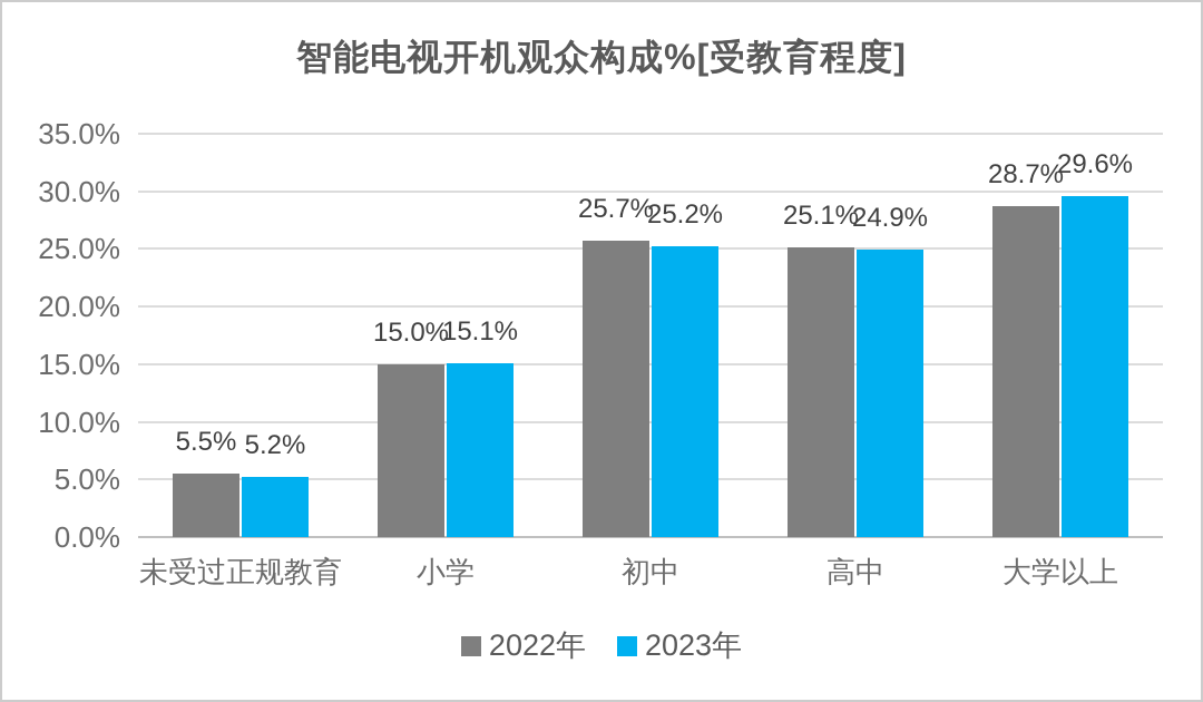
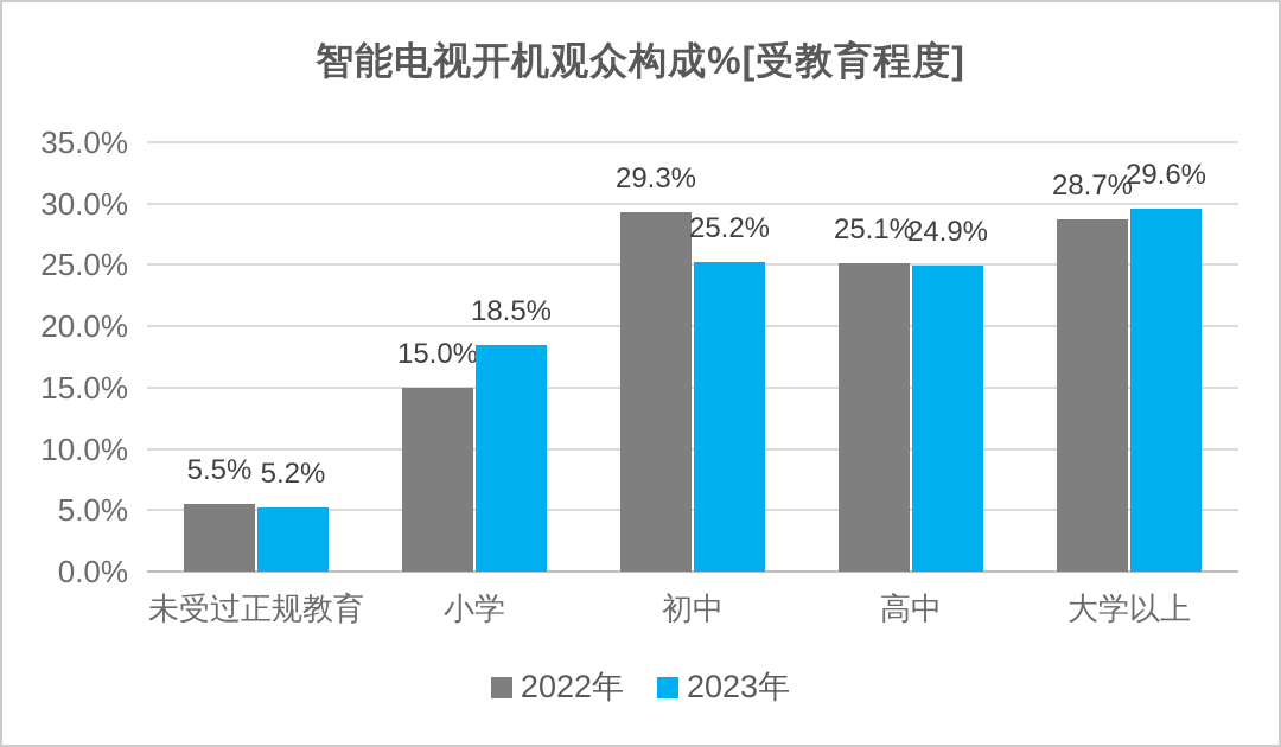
2023年/小学: 15.1% -> 18.5%
2022年/初中: 25.7% -> 29.3%
